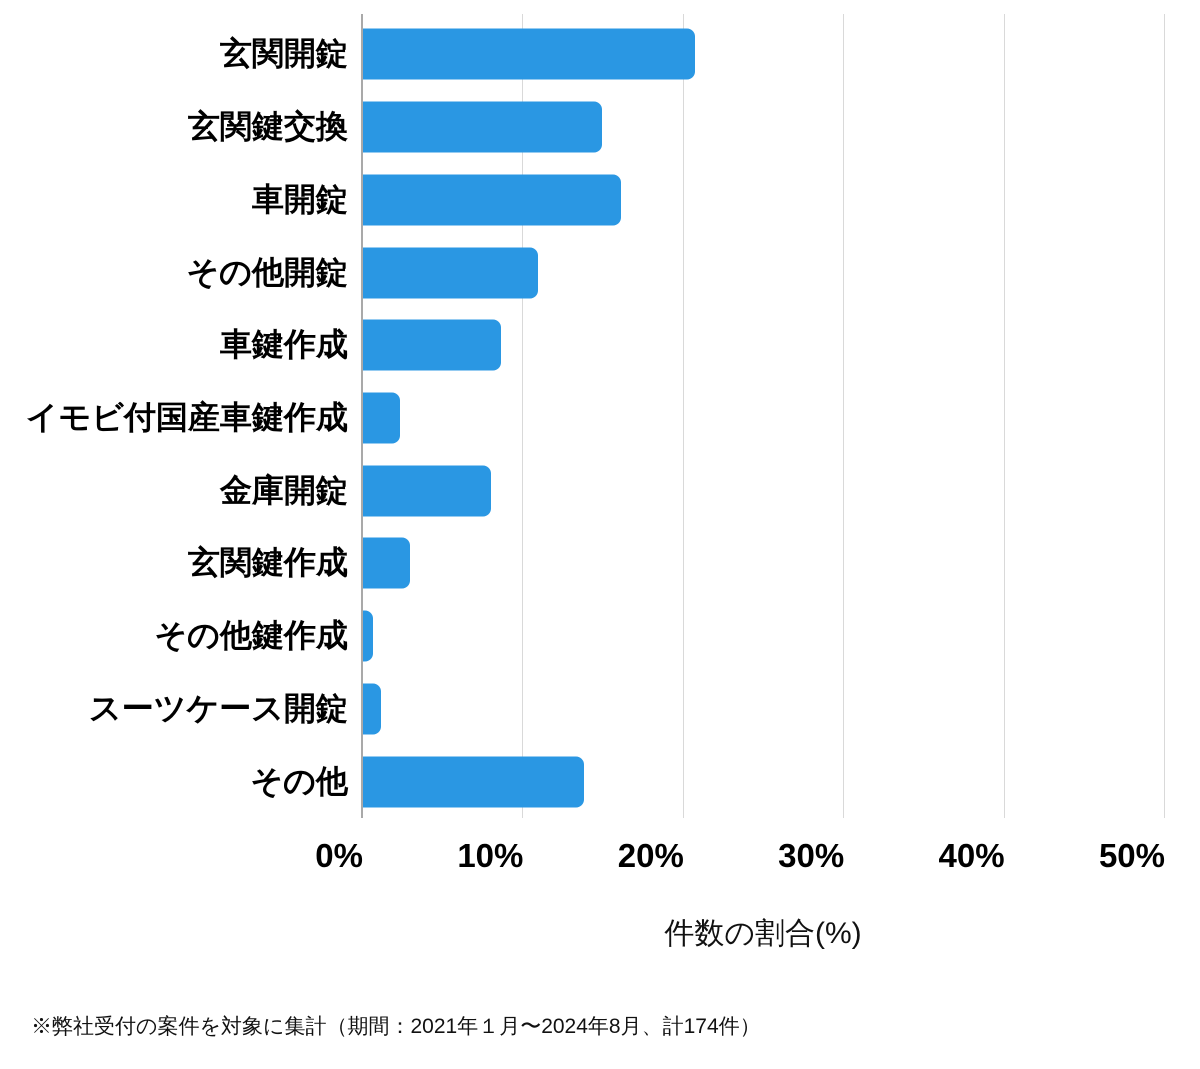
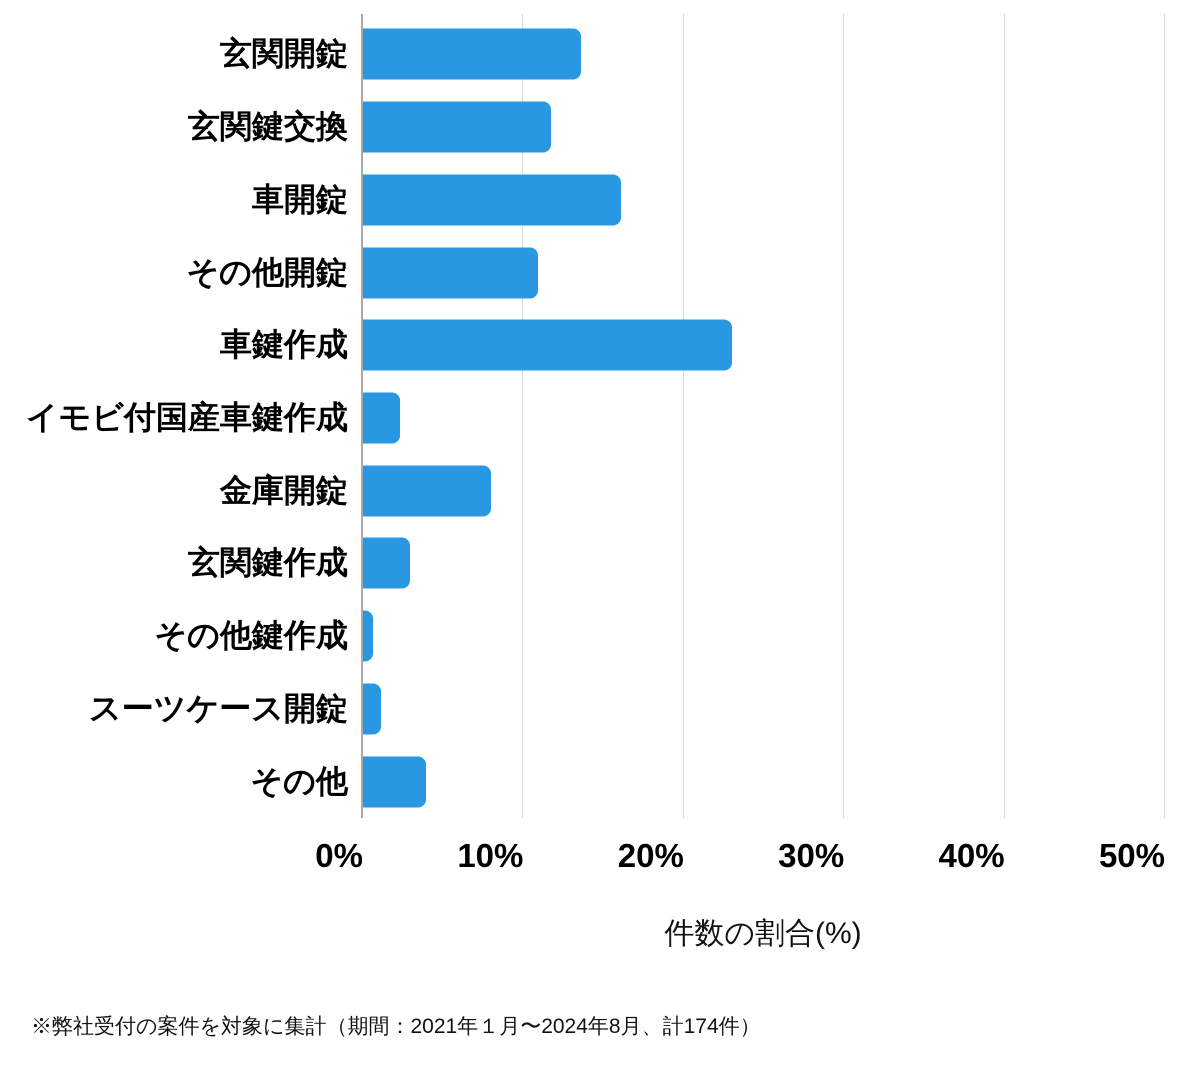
玄関開錠: 20.7% -> 13.6%
玄関鍵交換: 14.9% -> 11.7%
車鍵作成: 8.6% -> 23.0%
その他: 13.8% -> 3.9%
